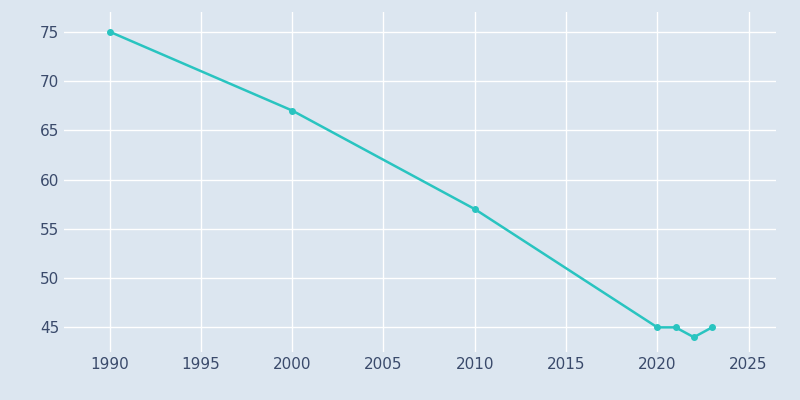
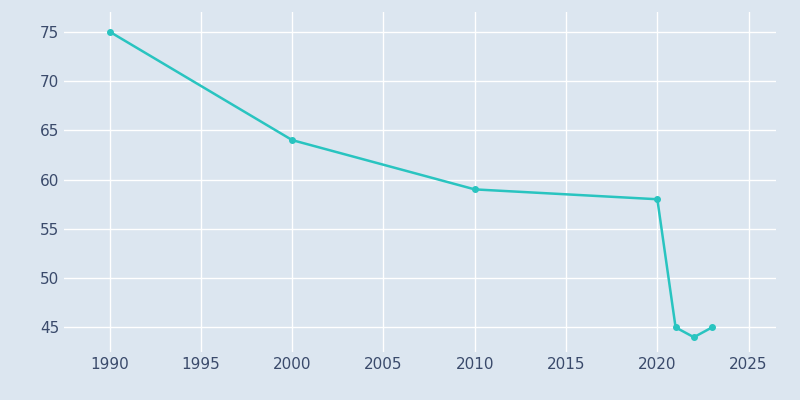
2000: 67 -> 64
2010: 57 -> 59
2020: 45 -> 58
